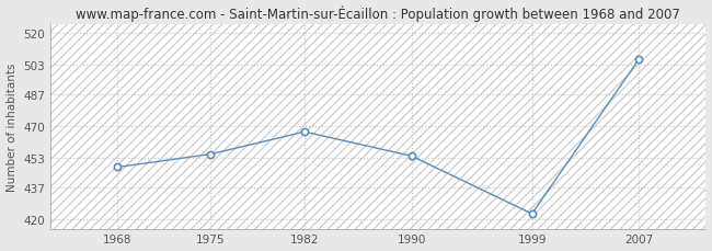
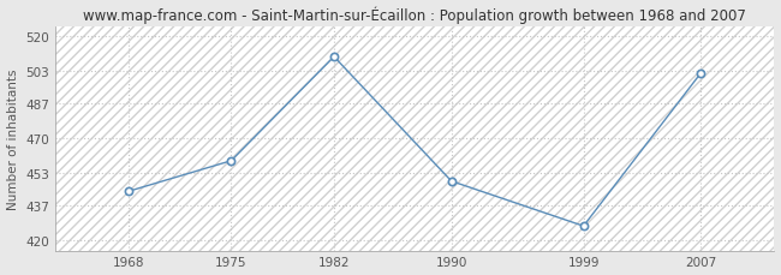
1968: 448 -> 444
1975: 455 -> 459
1982: 467 -> 510
1990: 454 -> 449
1999: 423 -> 427
2007: 506 -> 502
